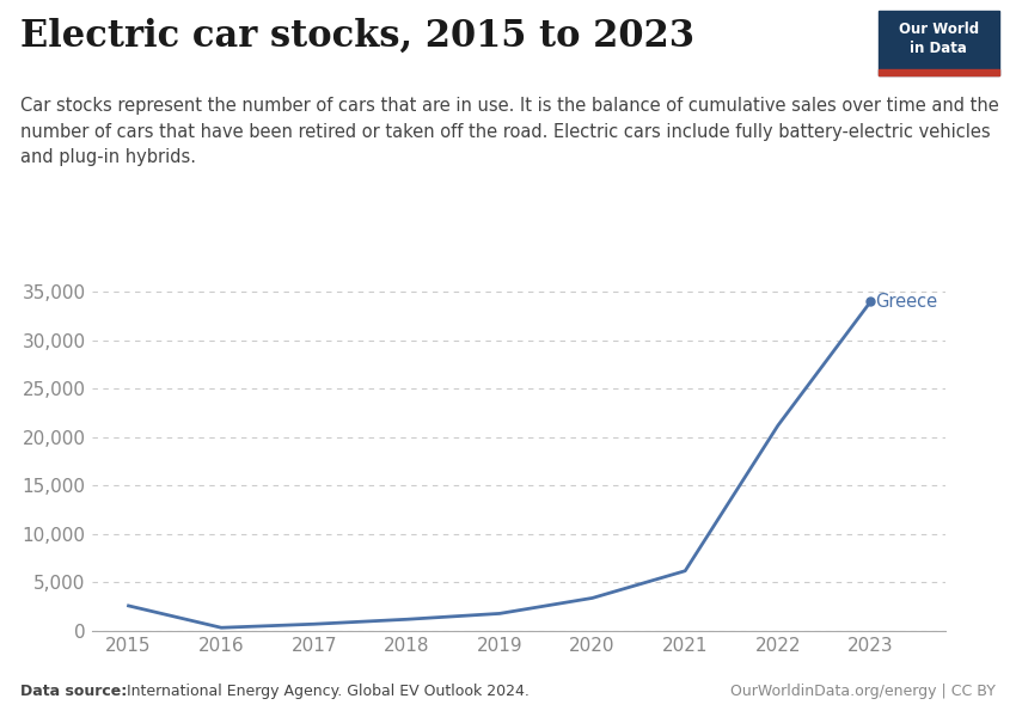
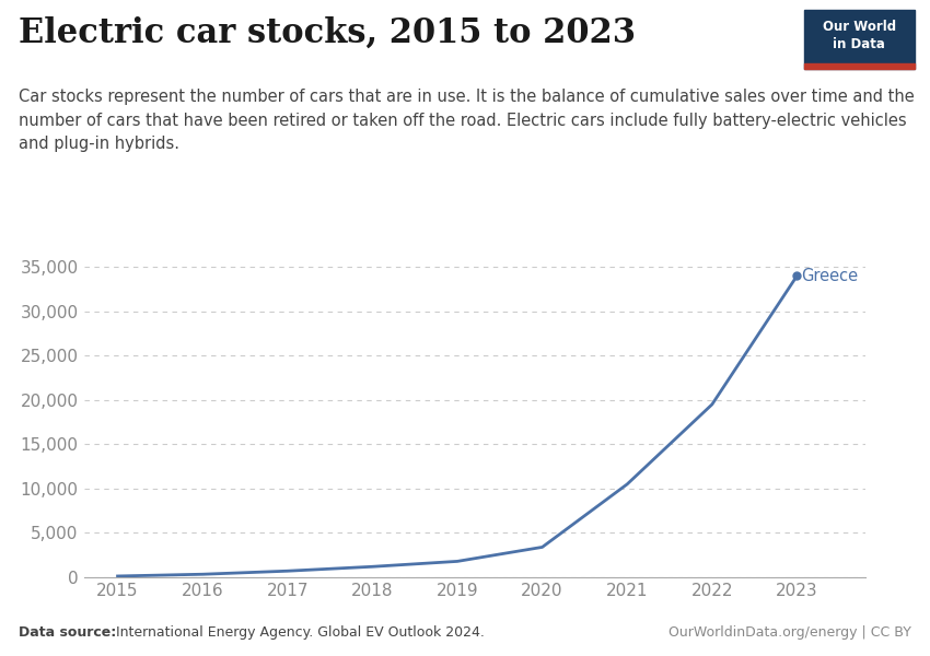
2015: 2,600 -> 100
2021: 6,200 -> 10,500
2022: 21,200 -> 19,500
